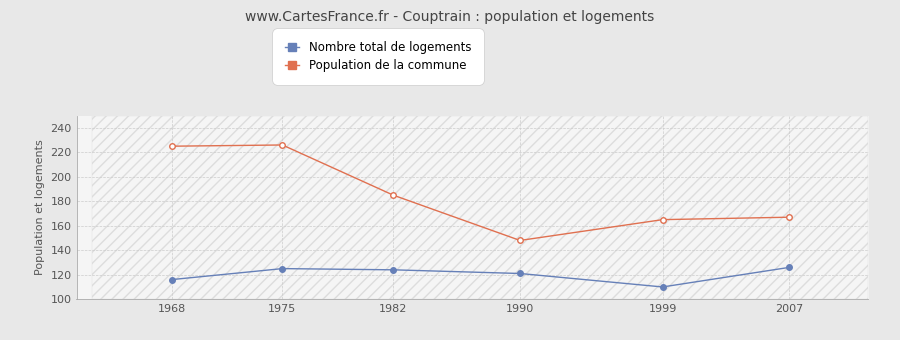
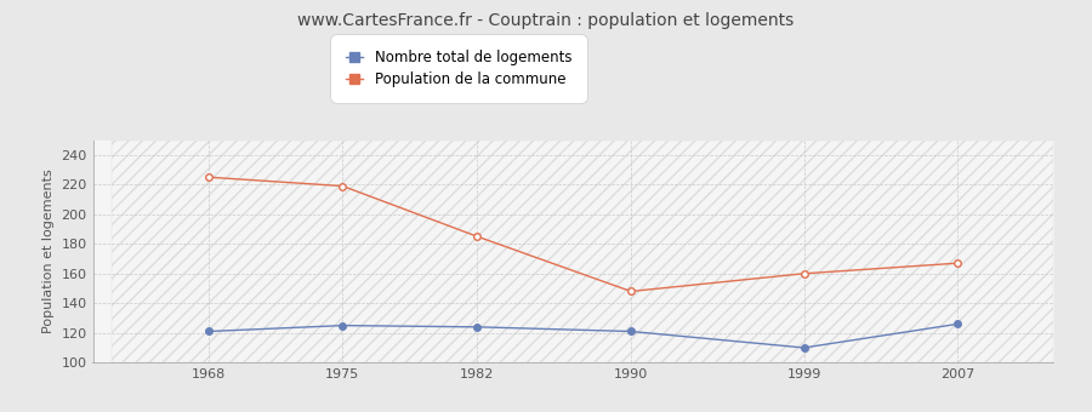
Nombre total de logements/1968: 116 -> 121
Population de la commune/1975: 226 -> 219
Population de la commune/1999: 165 -> 160
